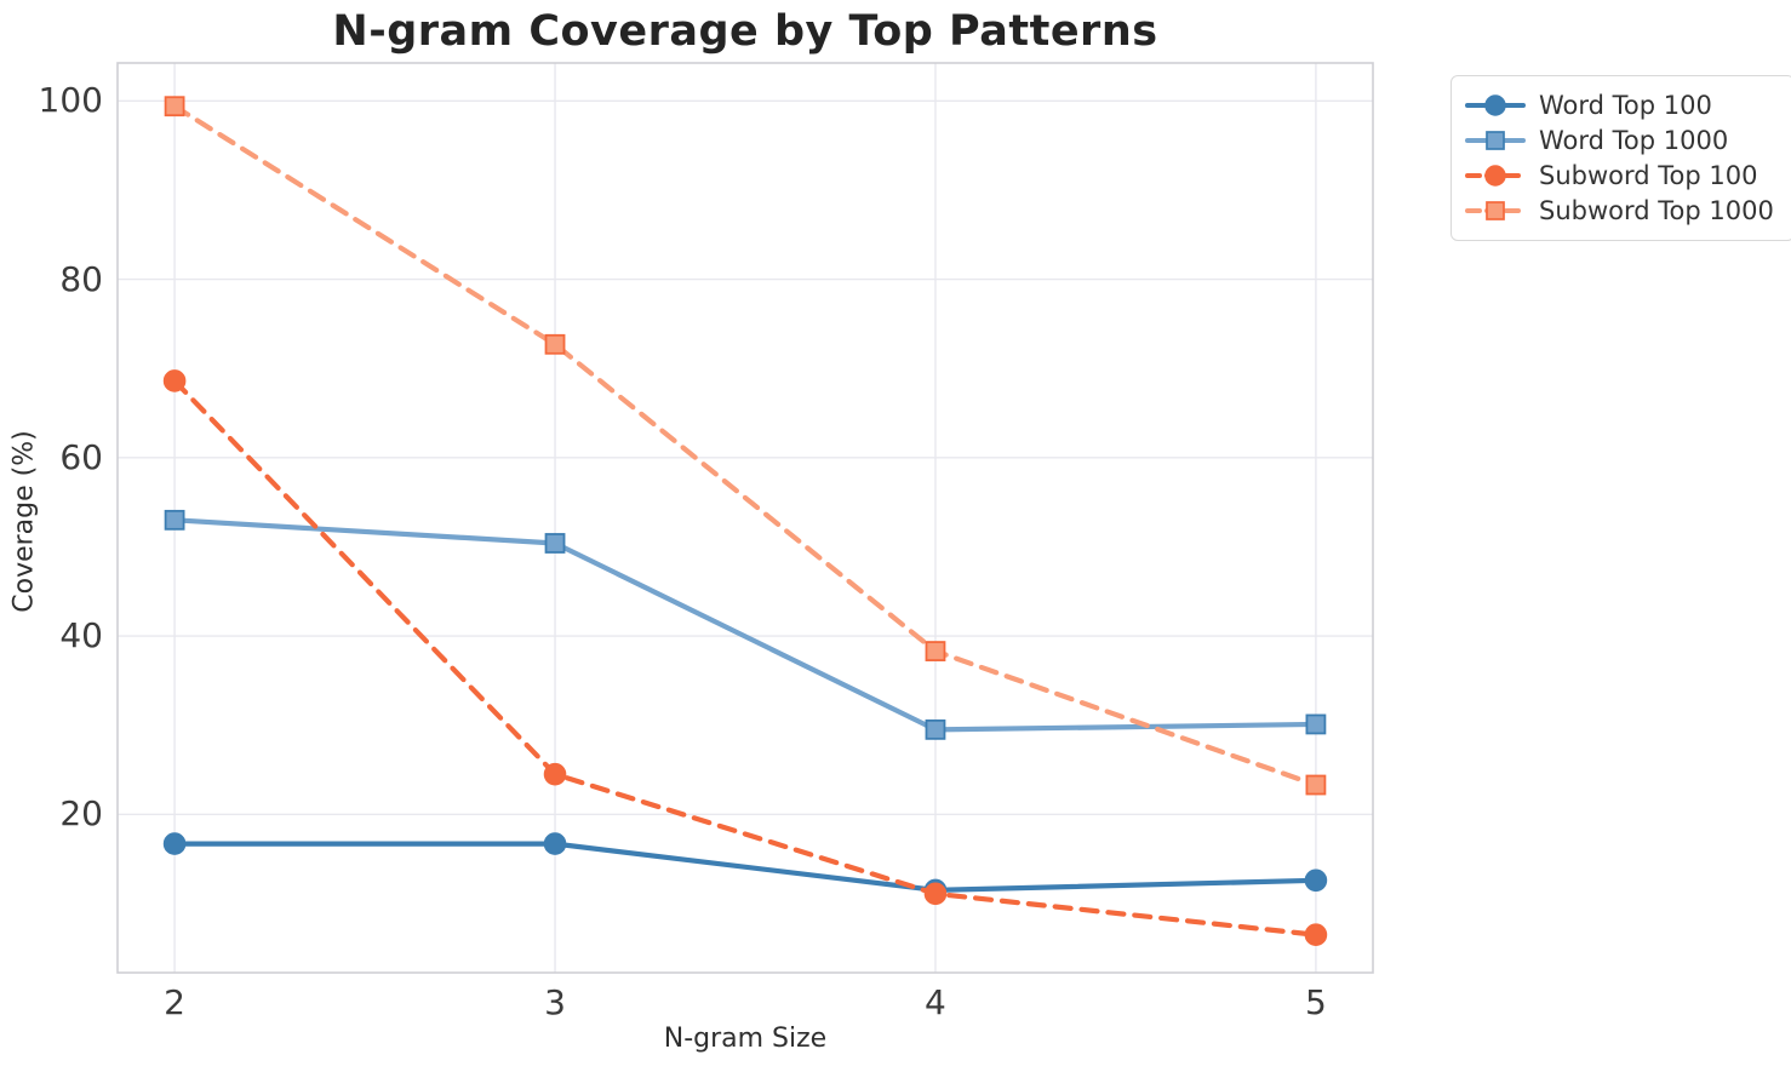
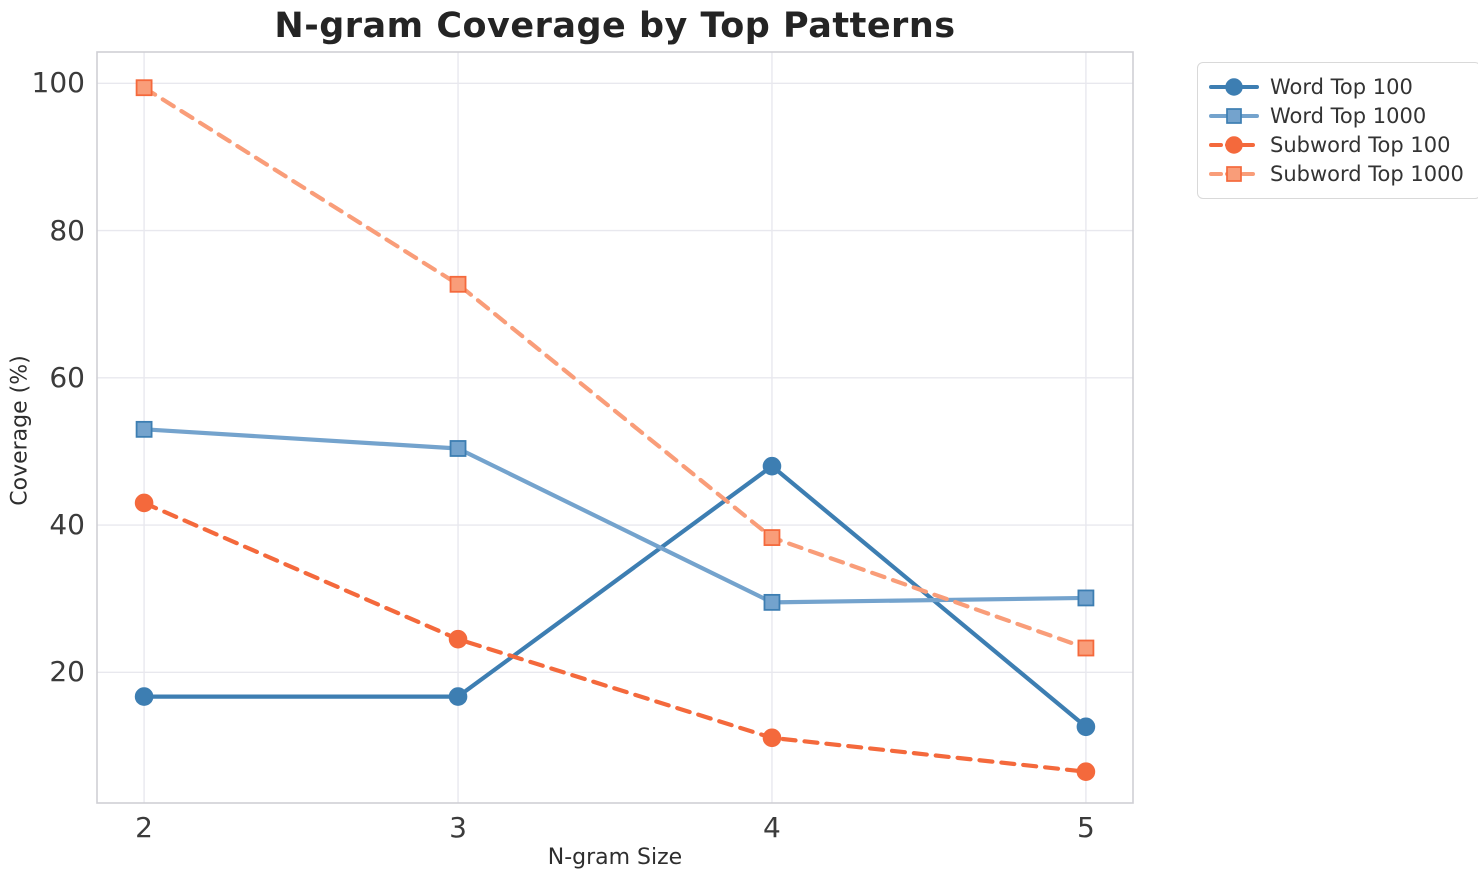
Subword Top 100/2: 69 -> 43
Word Top 100/4: 12 -> 48
